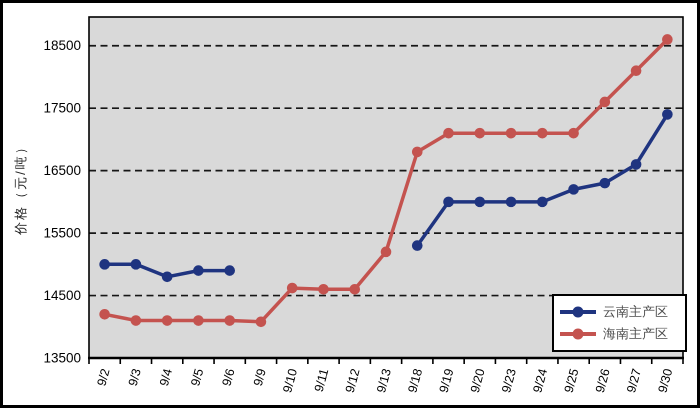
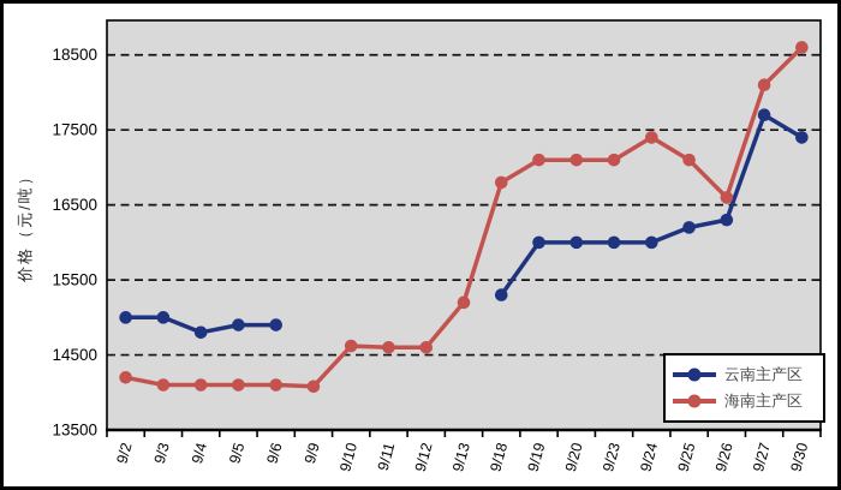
海南主产区/9/24: 17100 -> 17400
海南主产区/9/26: 17600 -> 16600
云南主产区/9/27: 16600 -> 17700
